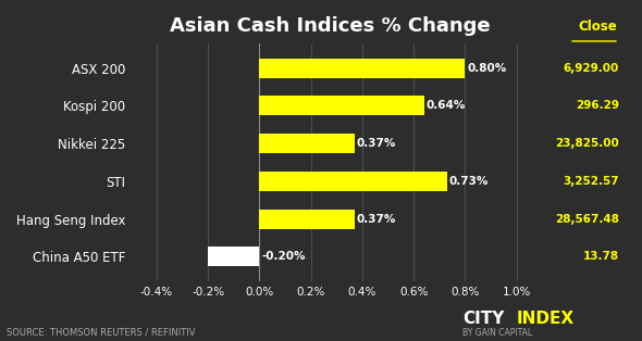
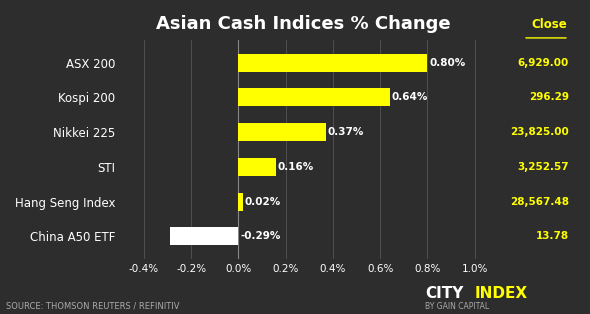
STI: 0.73% -> 0.16%
Hang Seng Index: 0.37% -> 0.02%
China A50 ETF: -0.20% -> -0.29%
